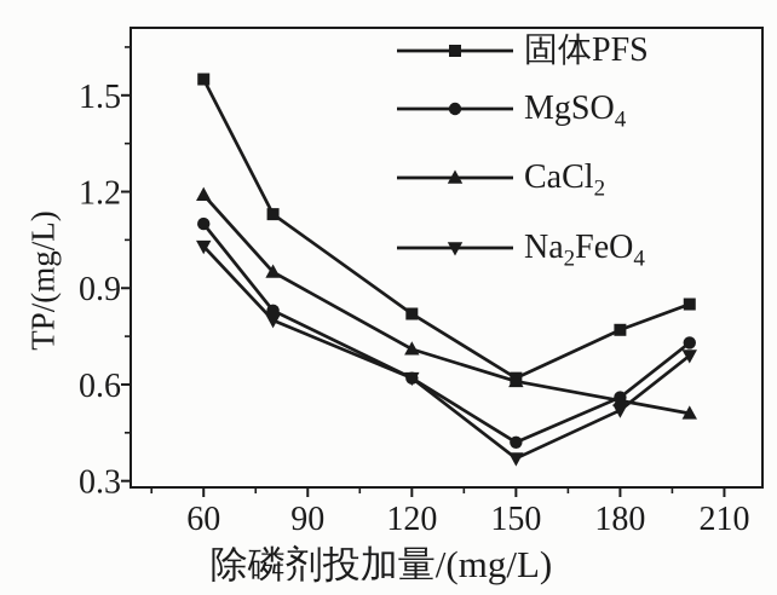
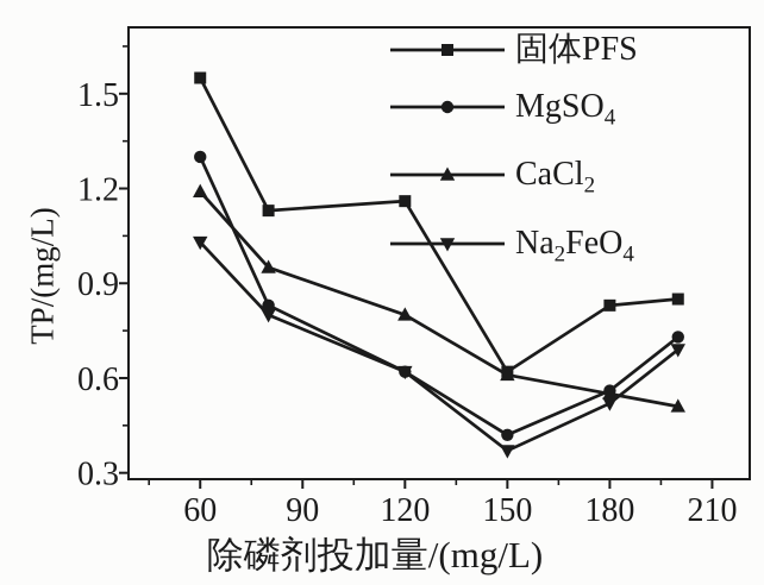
MgSO4/60: 1.10 -> 1.30
固体PFS/120: 0.82 -> 1.16
CaCl2/120: 0.71 -> 0.80
固体PFS/180: 0.77 -> 0.83
